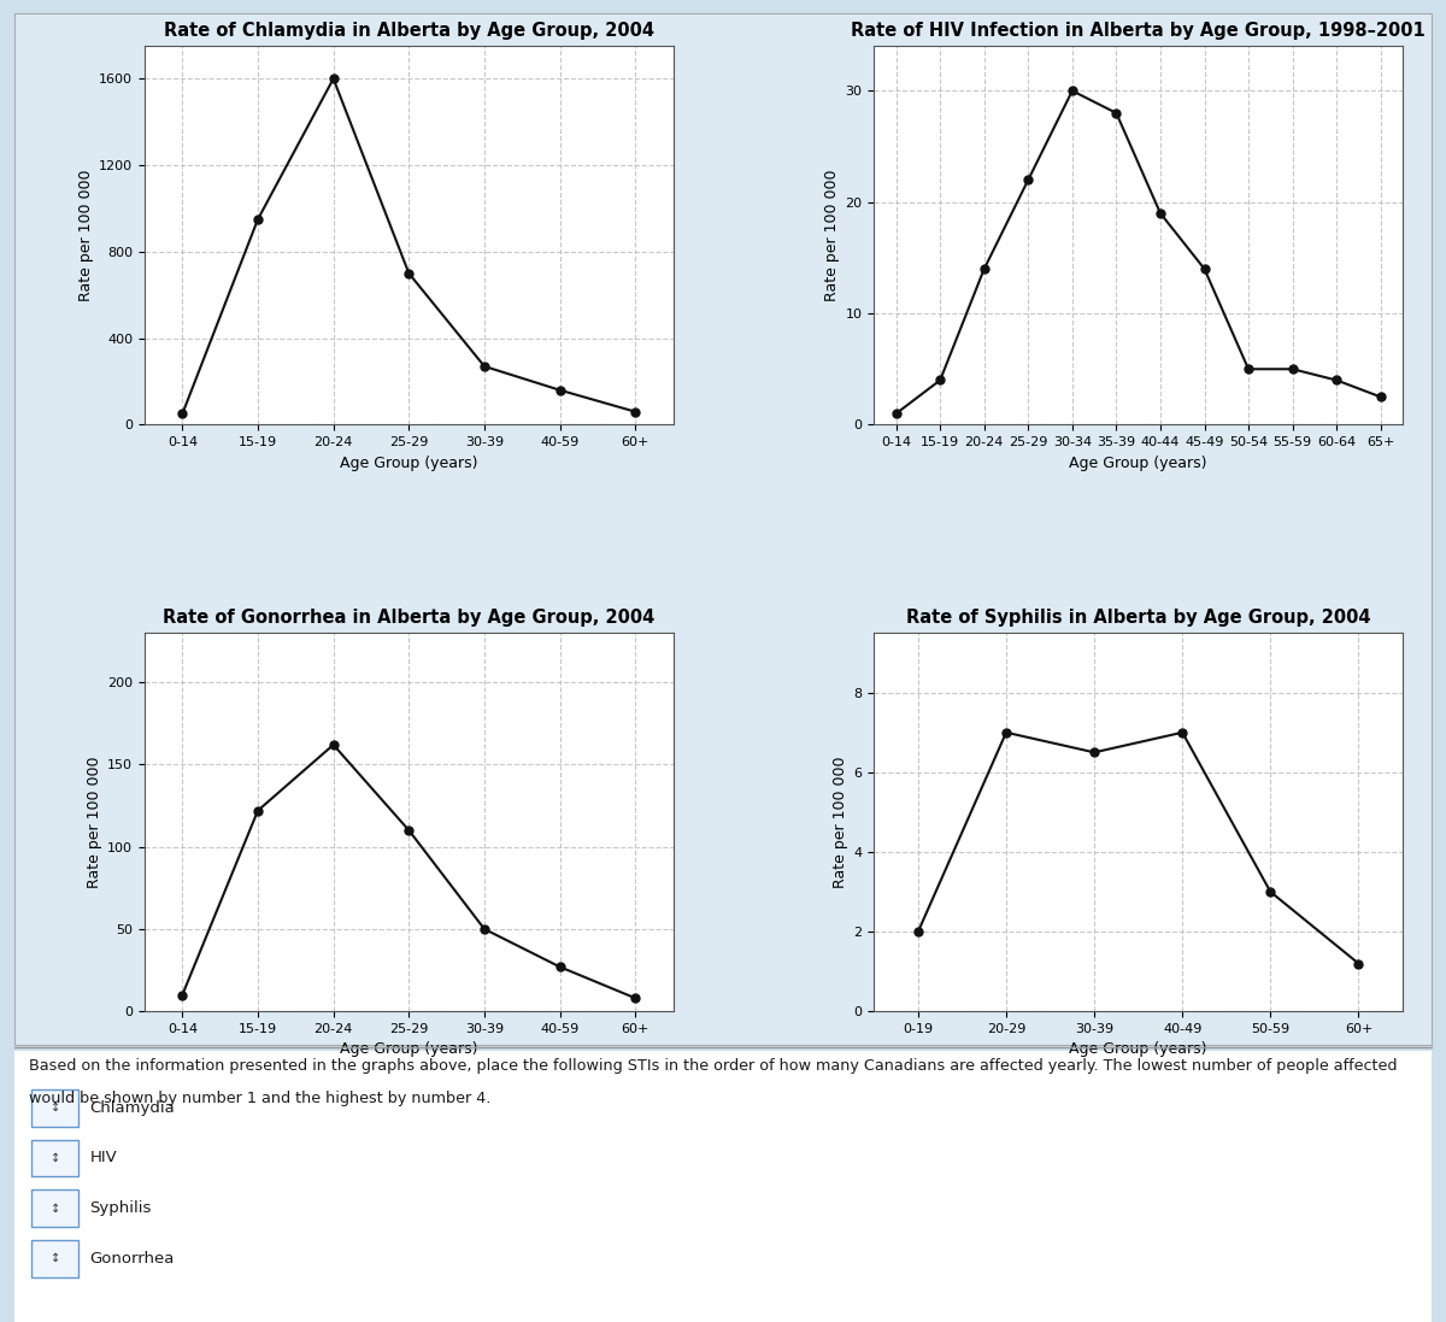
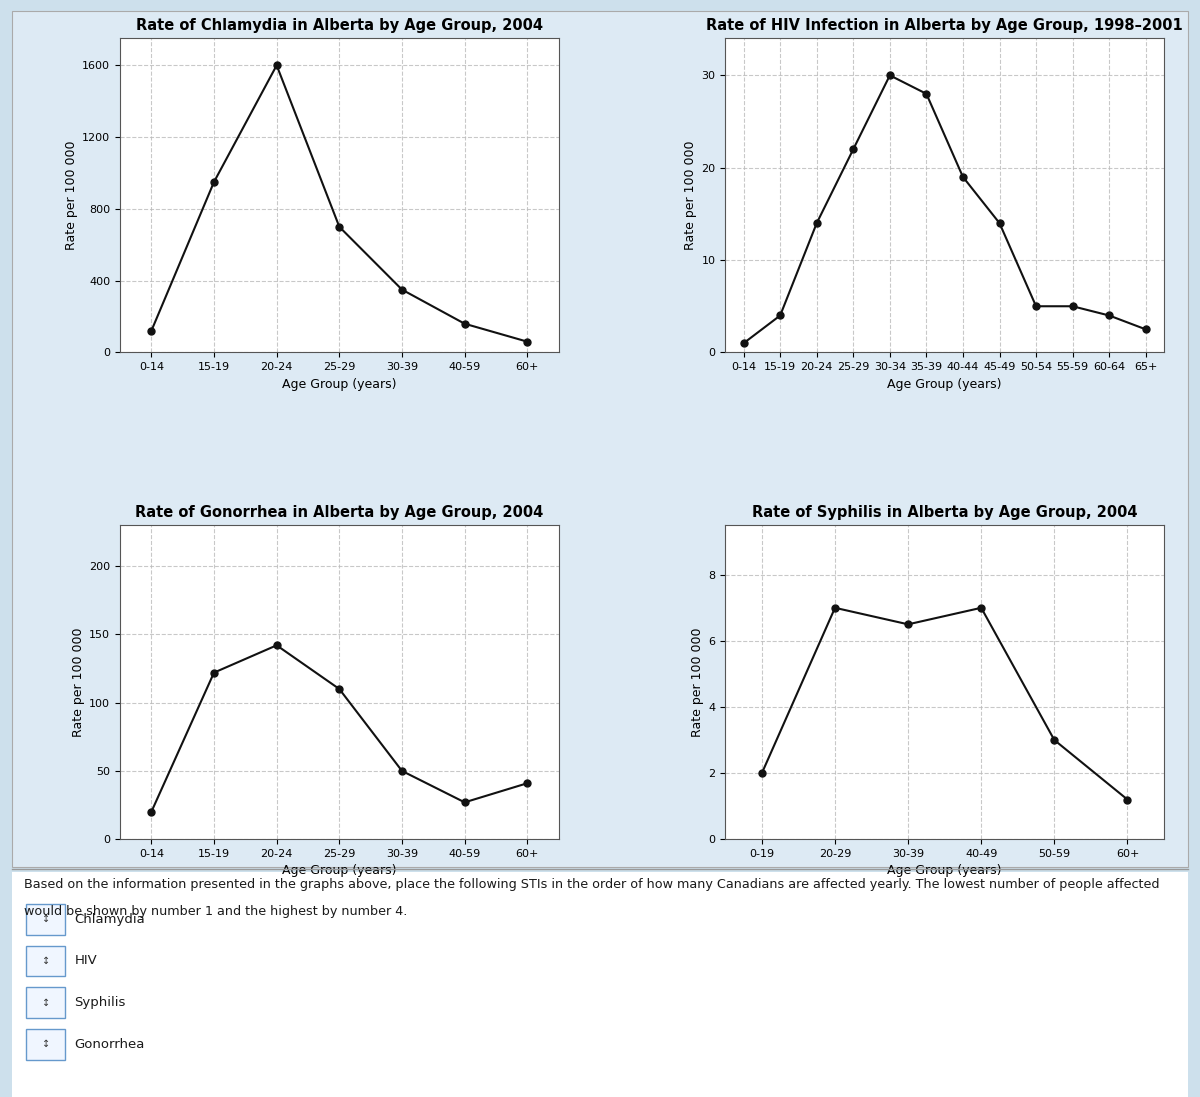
Rate of Chlamydia in Alberta by Age Group, 2004/0-14: 50 -> 120
Rate of Chlamydia in Alberta by Age Group, 2004/30-39: 270 -> 350
Rate of Gonorrhea in Alberta by Age Group, 2004/0-14: 10 -> 20
Rate of Gonorrhea in Alberta by Age Group, 2004/20-24: 162 -> 142
Rate of Gonorrhea in Alberta by Age Group, 2004/60+: 8 -> 41
